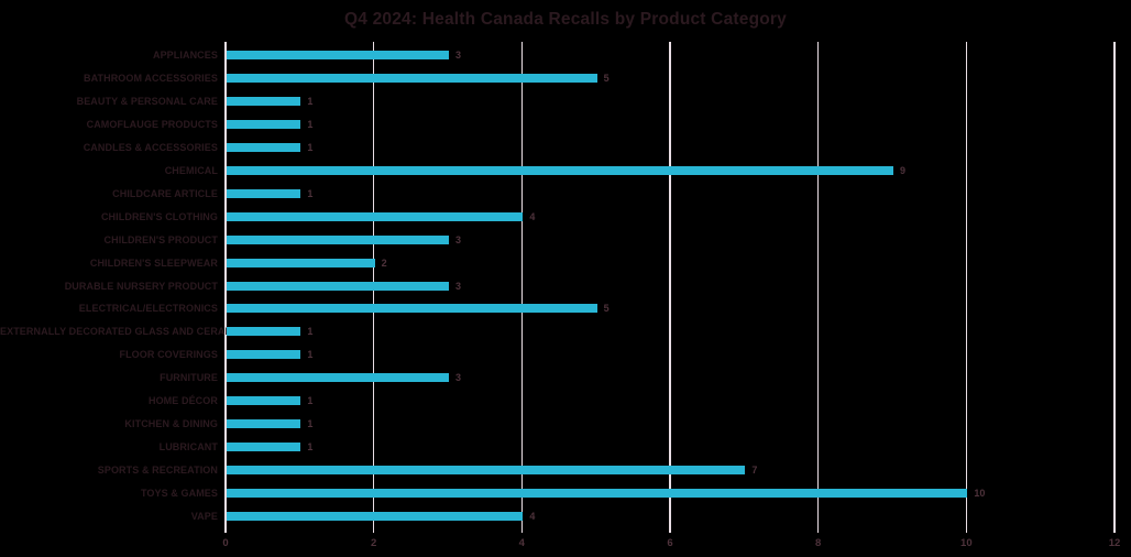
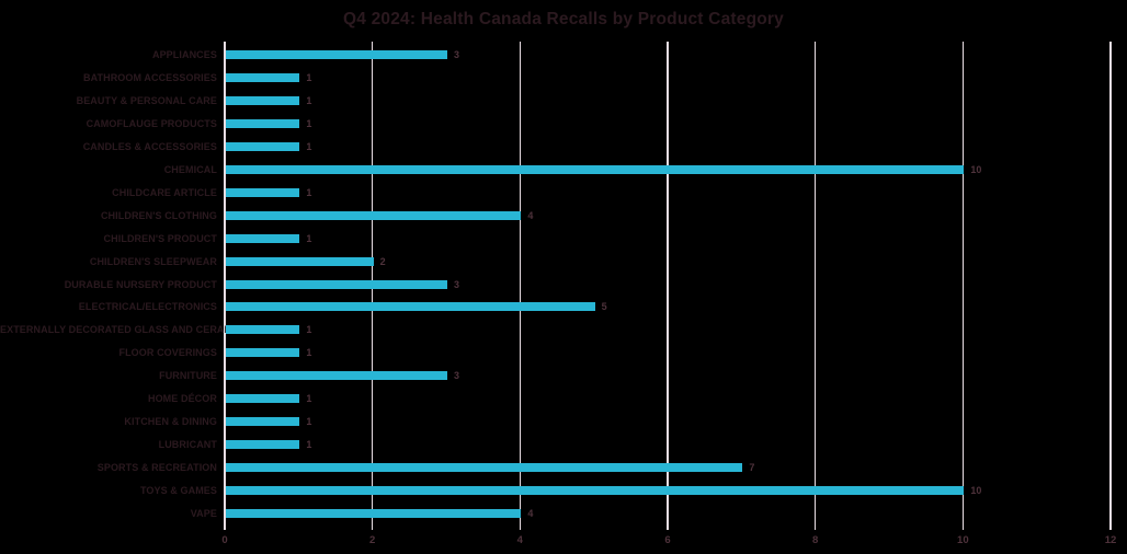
BATHROOM ACCESSORIES: 5 -> 1
CHEMICAL: 9 -> 10
CHILDREN'S PRODUCT: 3 -> 1
